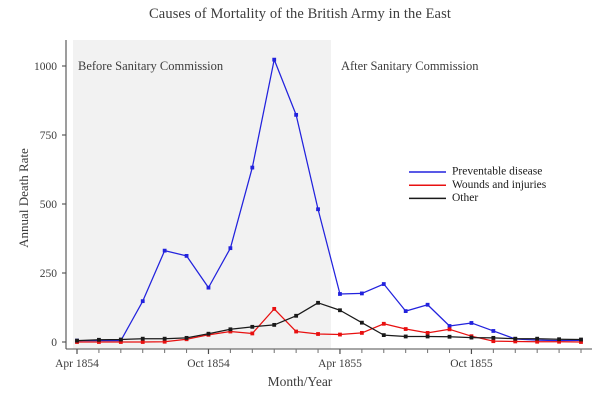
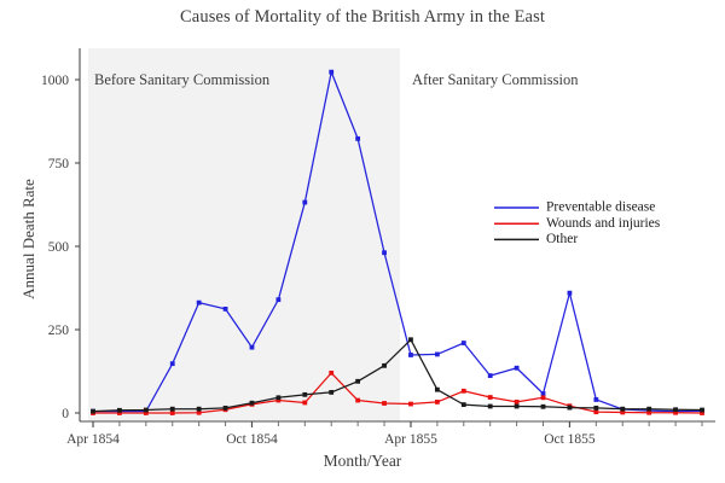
Other/Apr 1855: 120 -> 220
Preventable disease/Oct 1855: 70 -> 360
